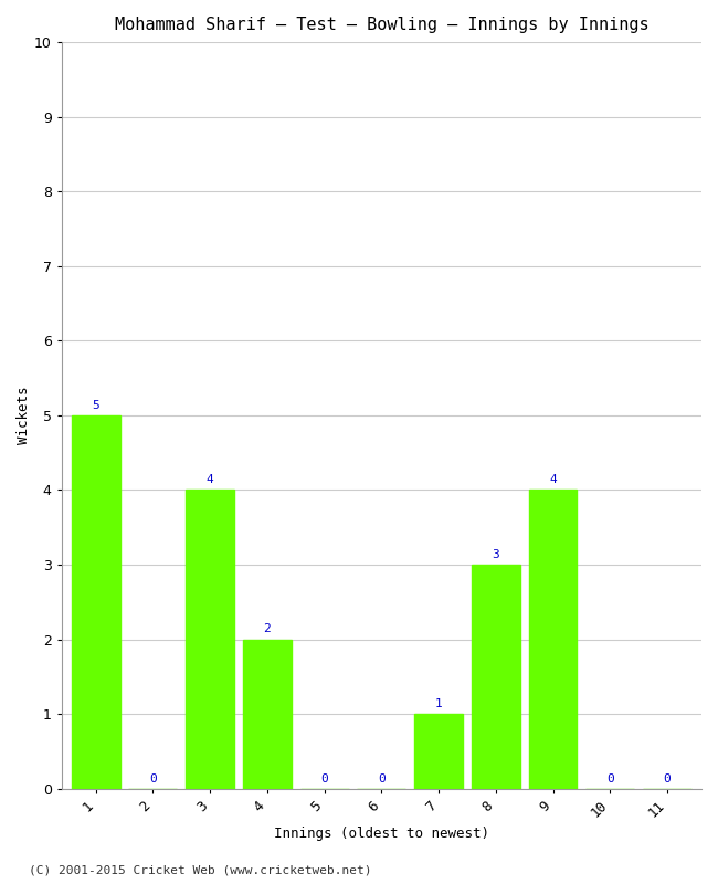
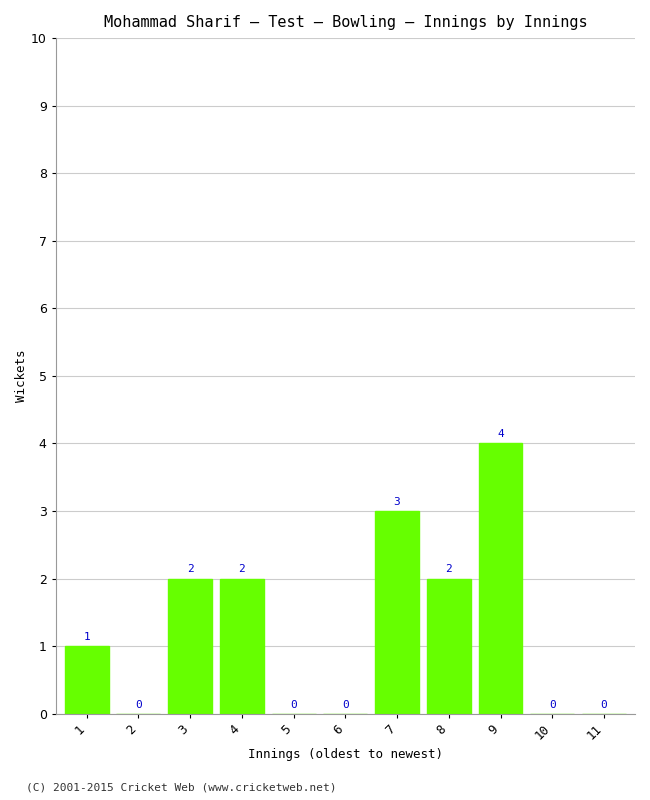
1: 5 -> 1
3: 4 -> 2
7: 1 -> 3
8: 3 -> 2
